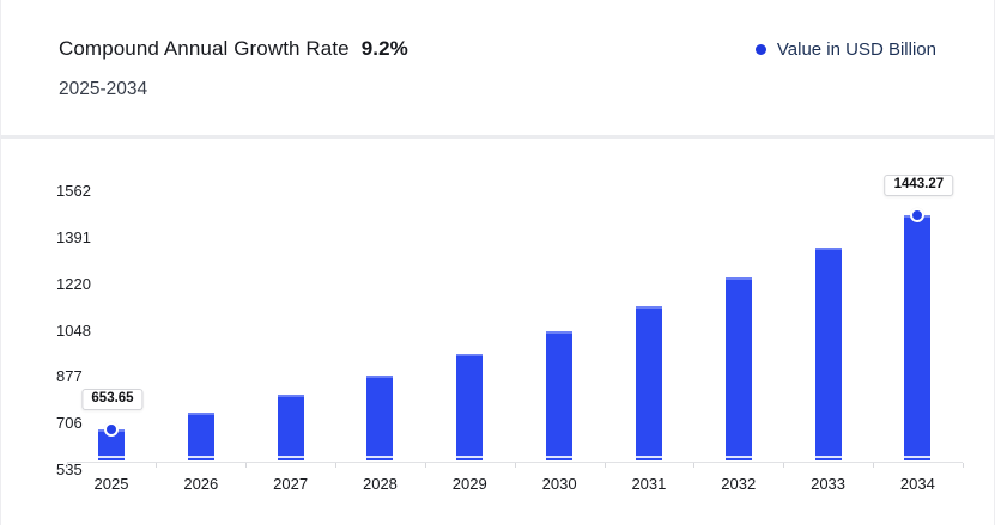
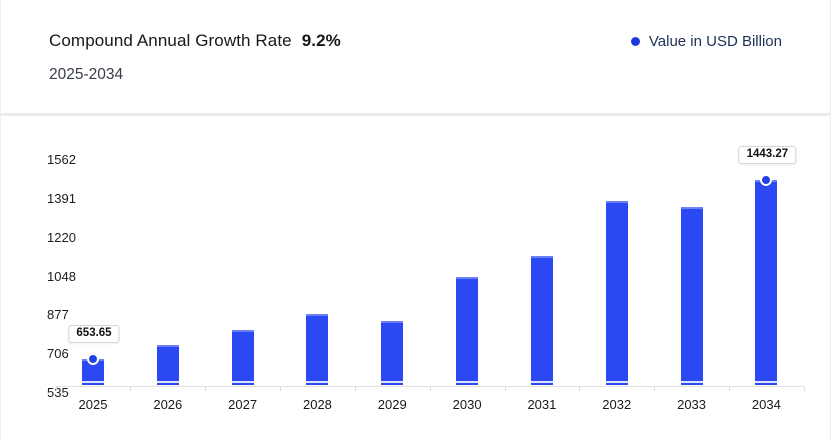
2029: 930 -> 820
2032: 1210 -> 1350
